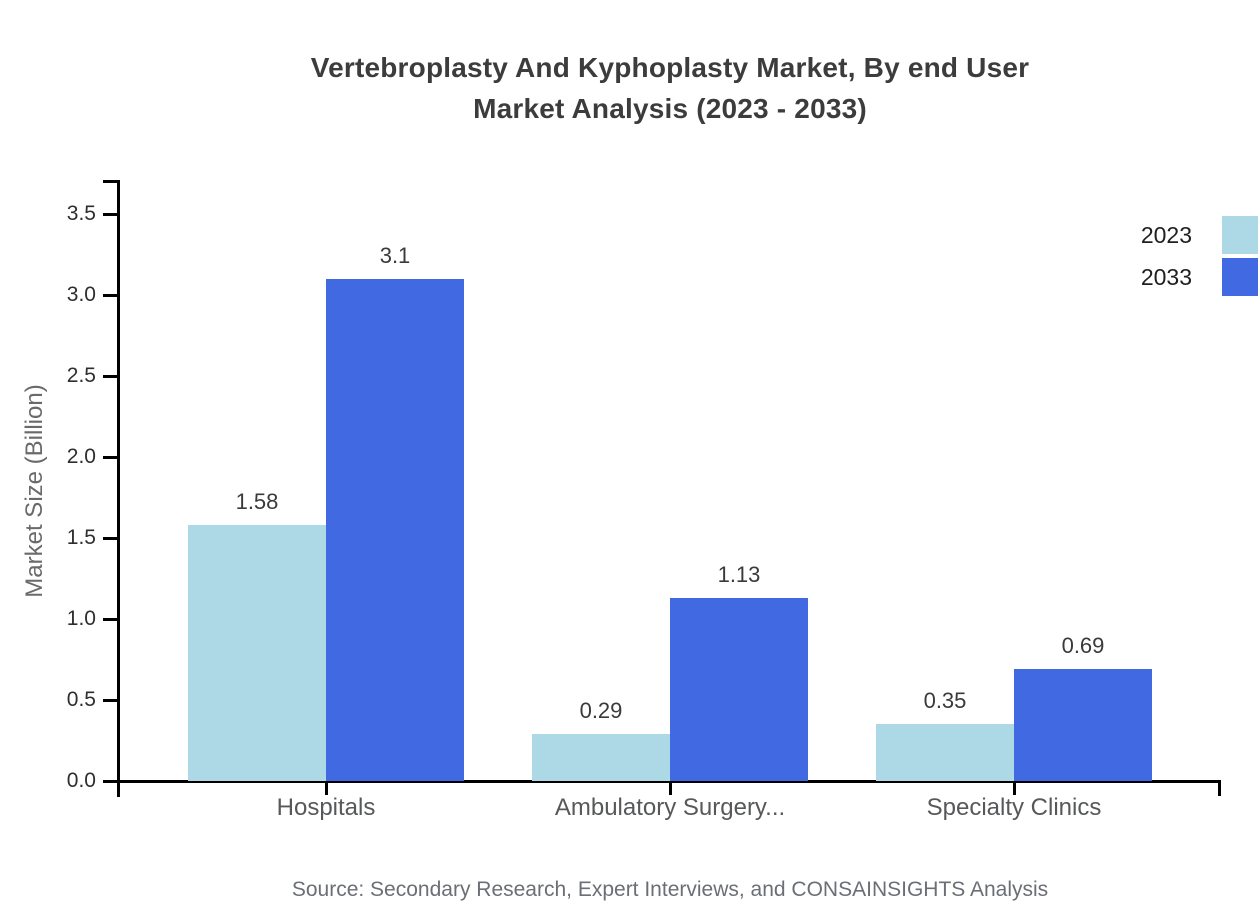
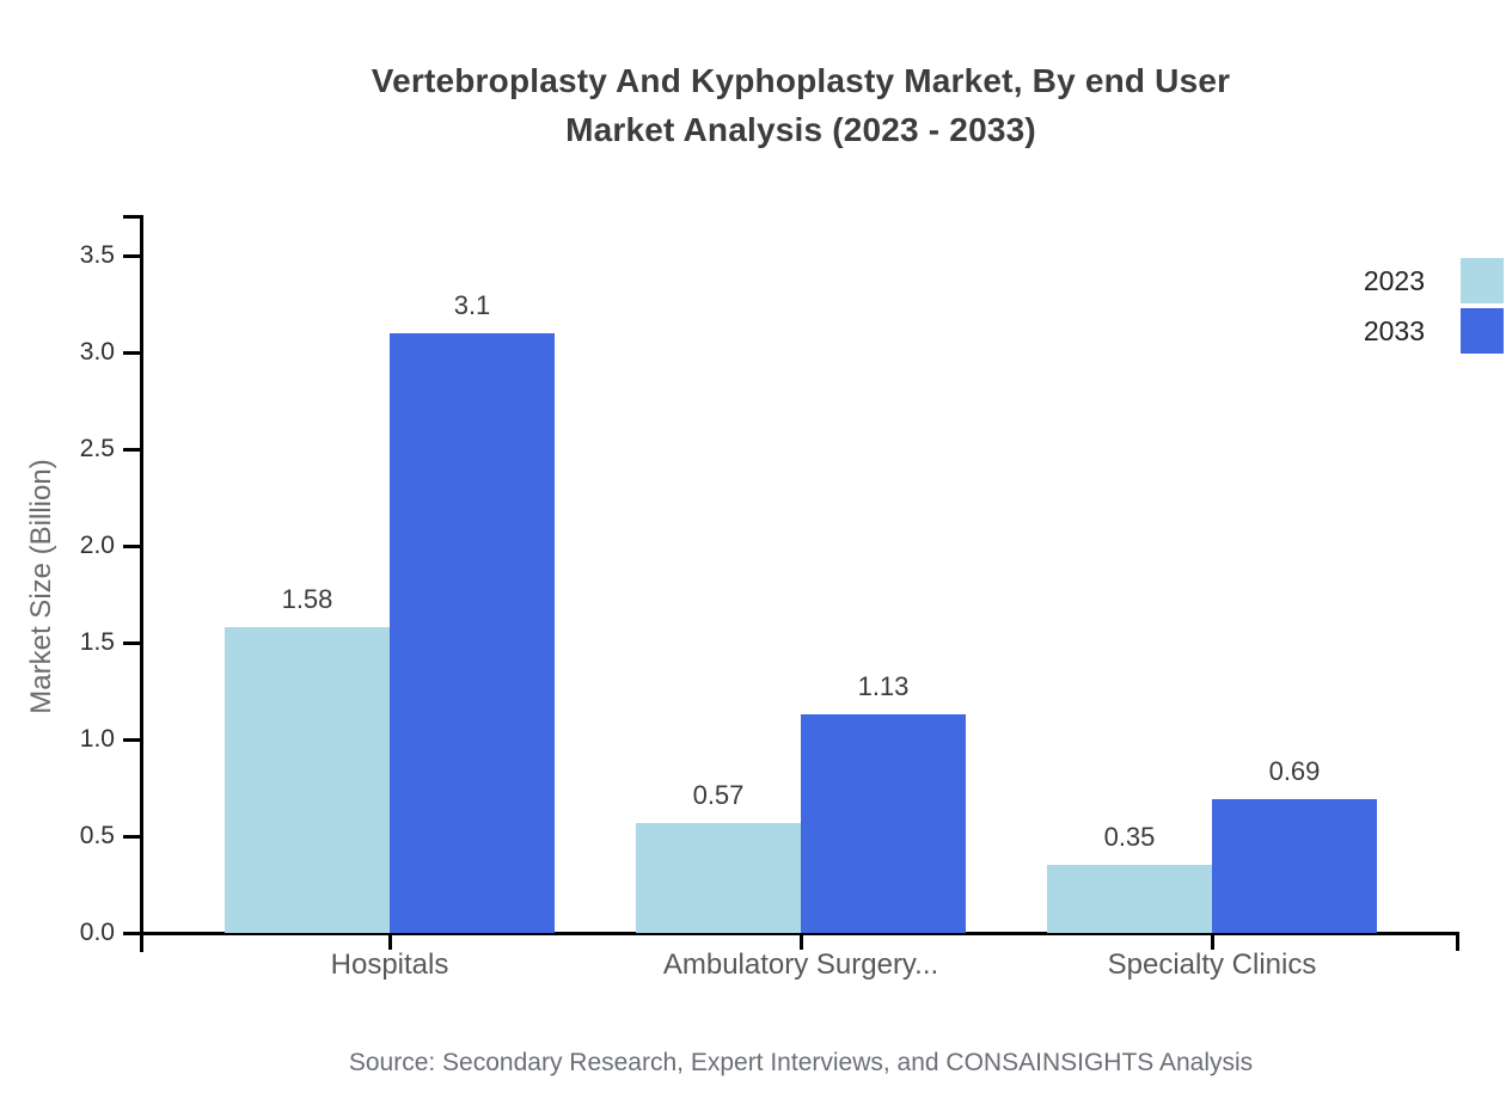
2023/Ambulatory Surgery...: 0.29 -> 0.57
